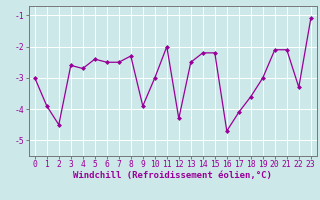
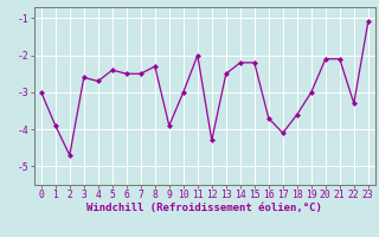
2: -4.5 -> -4.7
16: -4.7 -> -3.7
